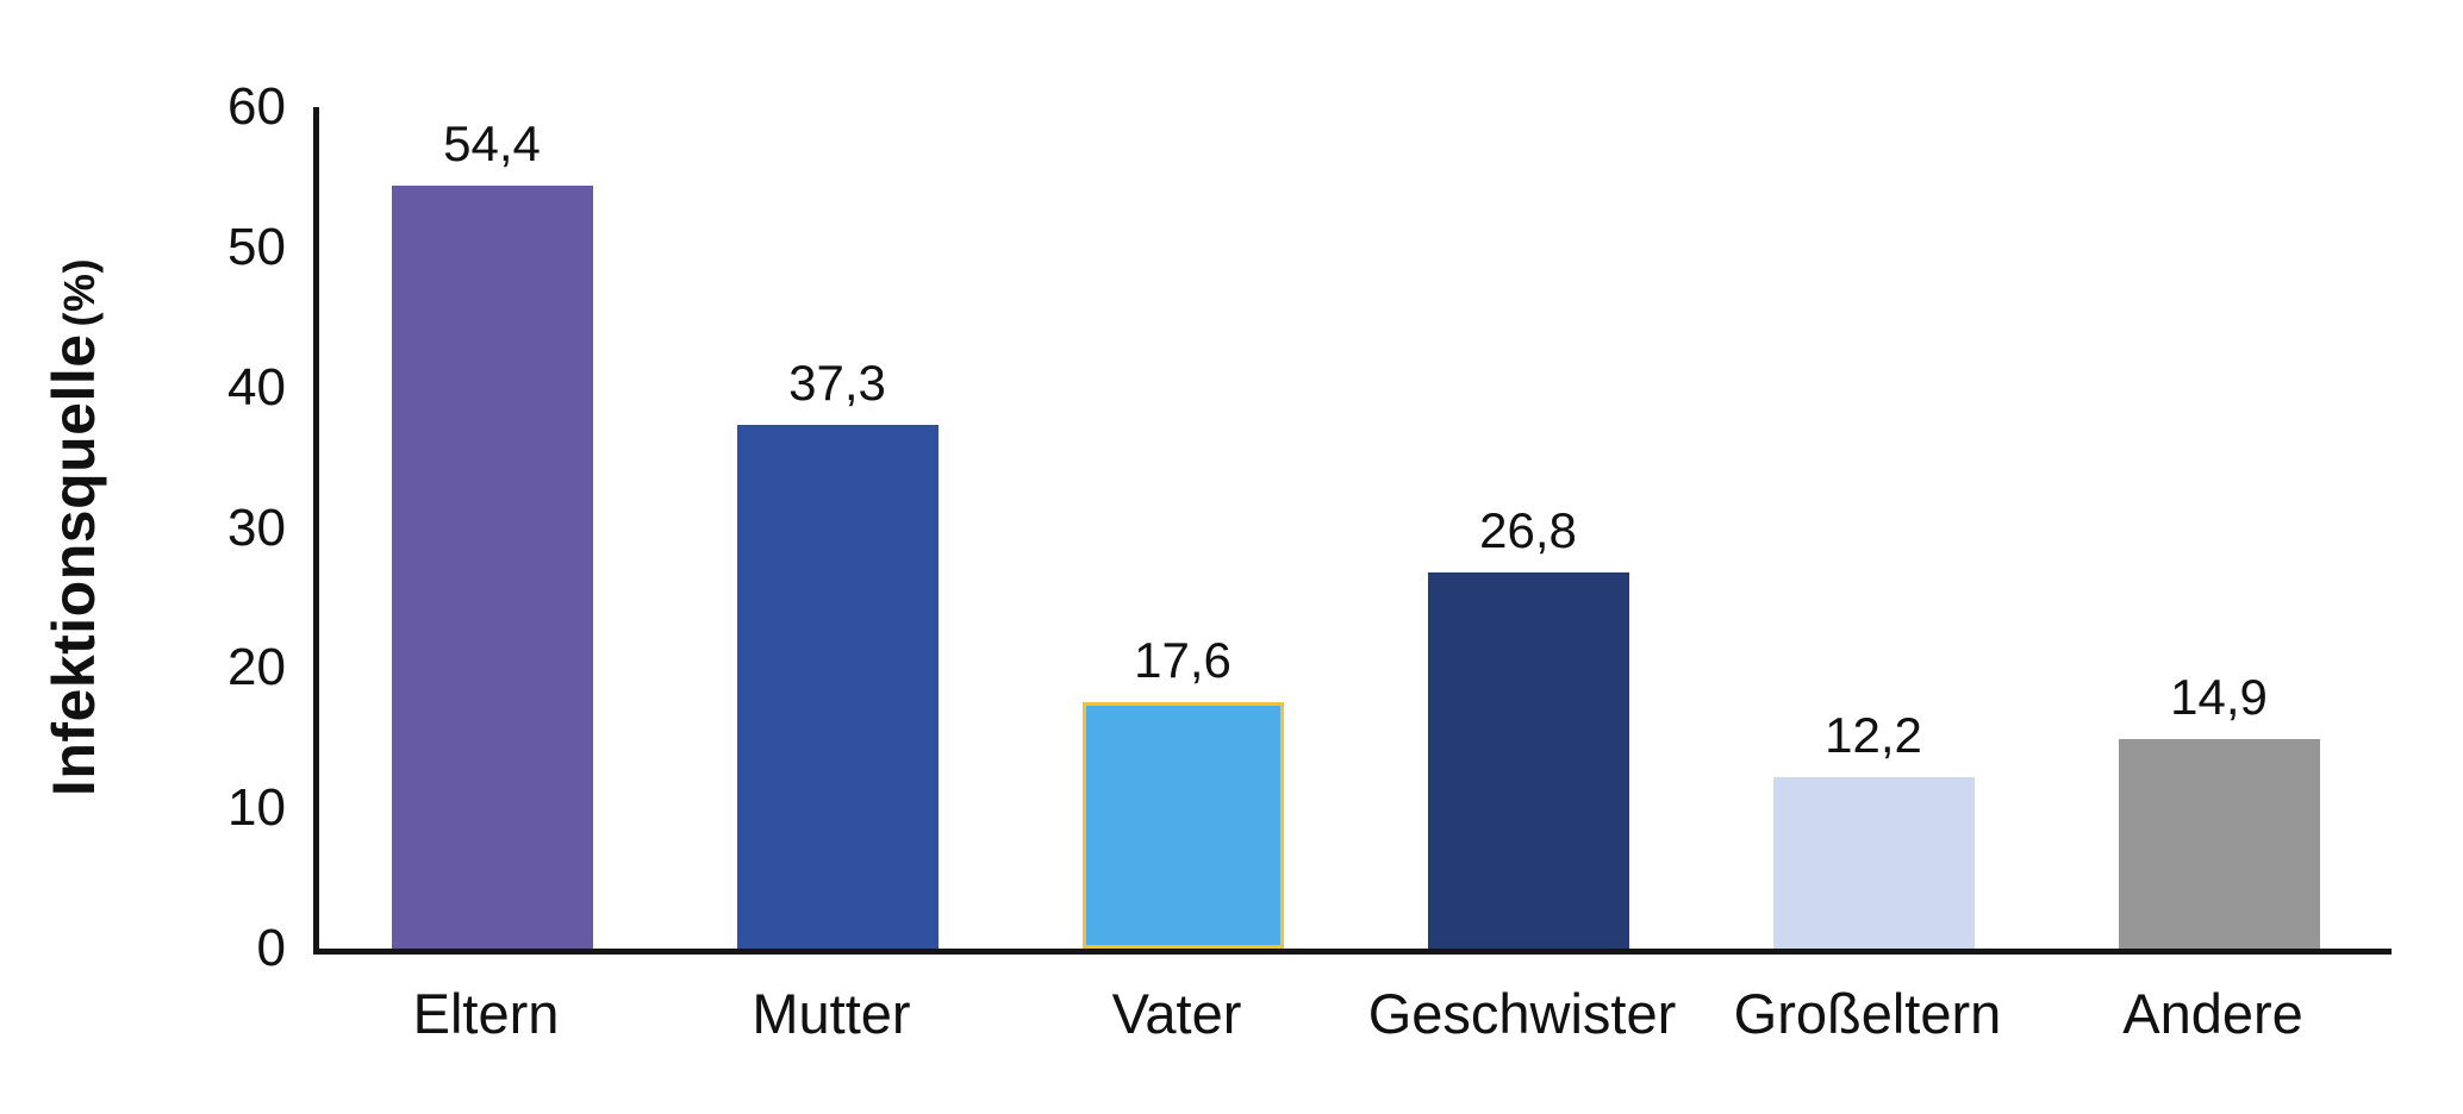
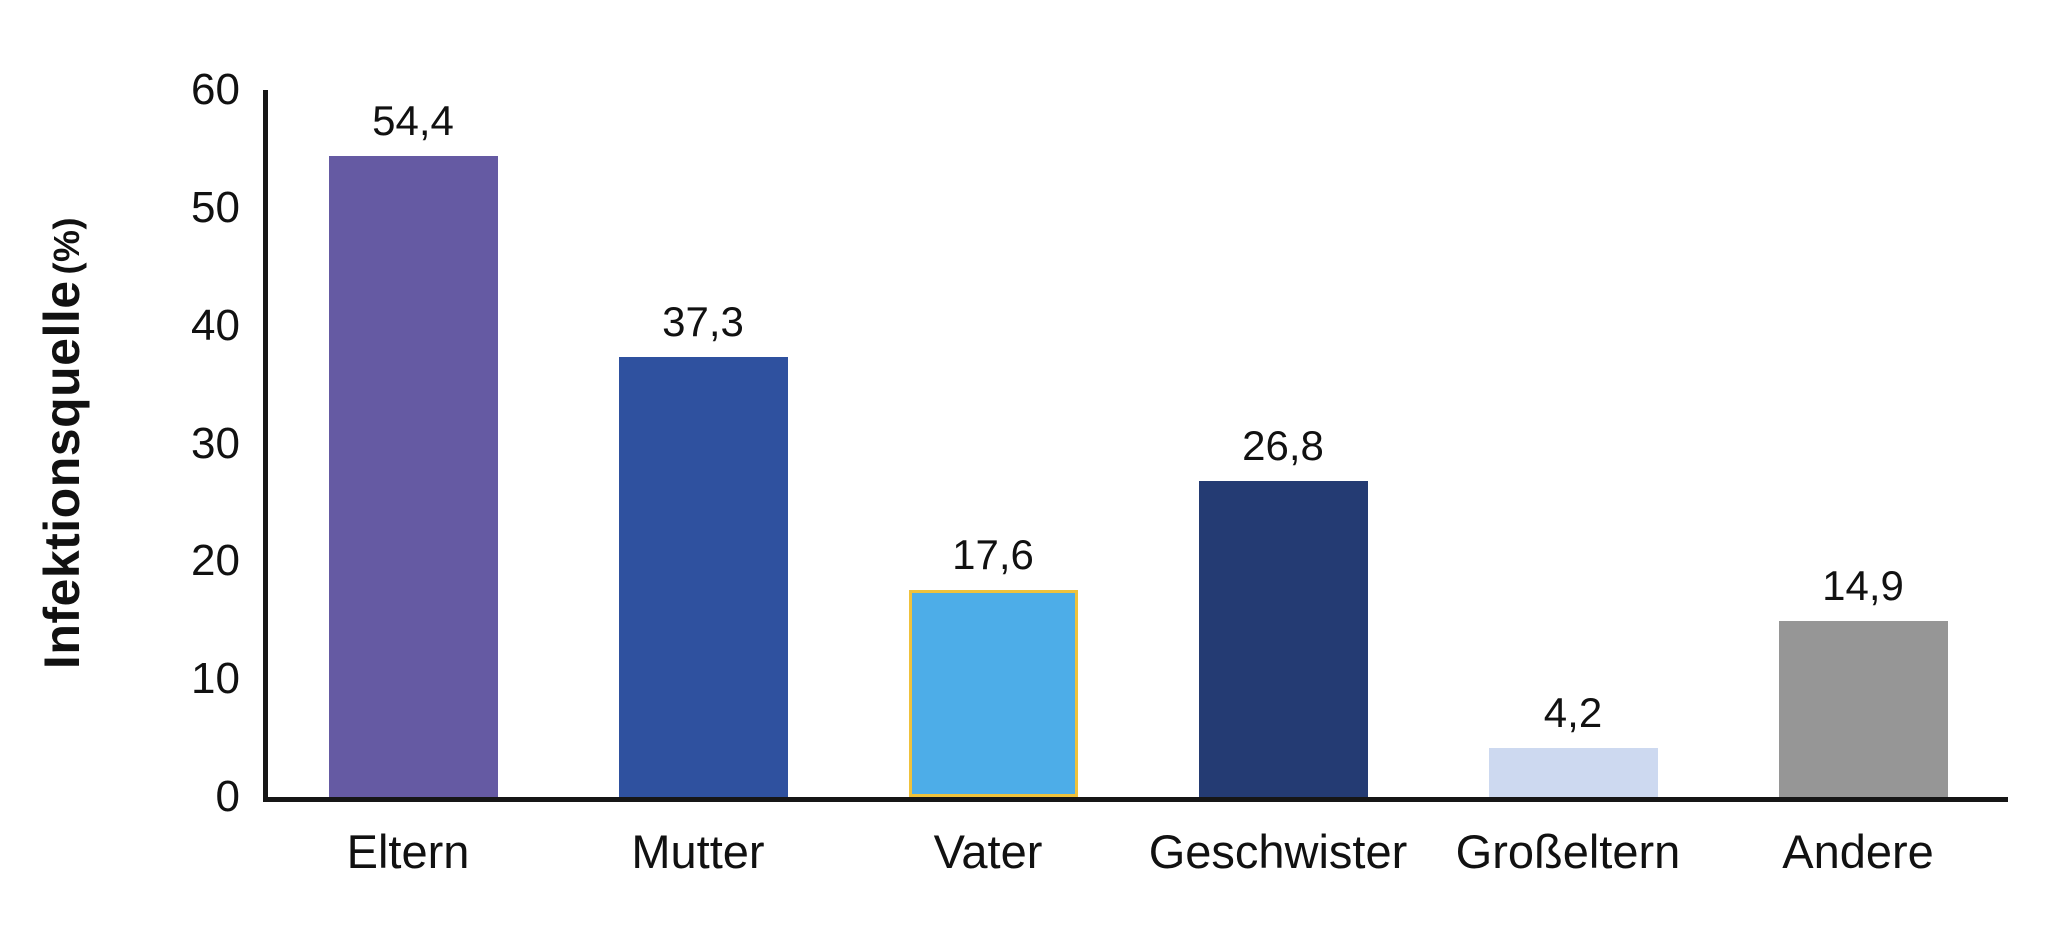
Großeltern: 12,2 -> 4,2
